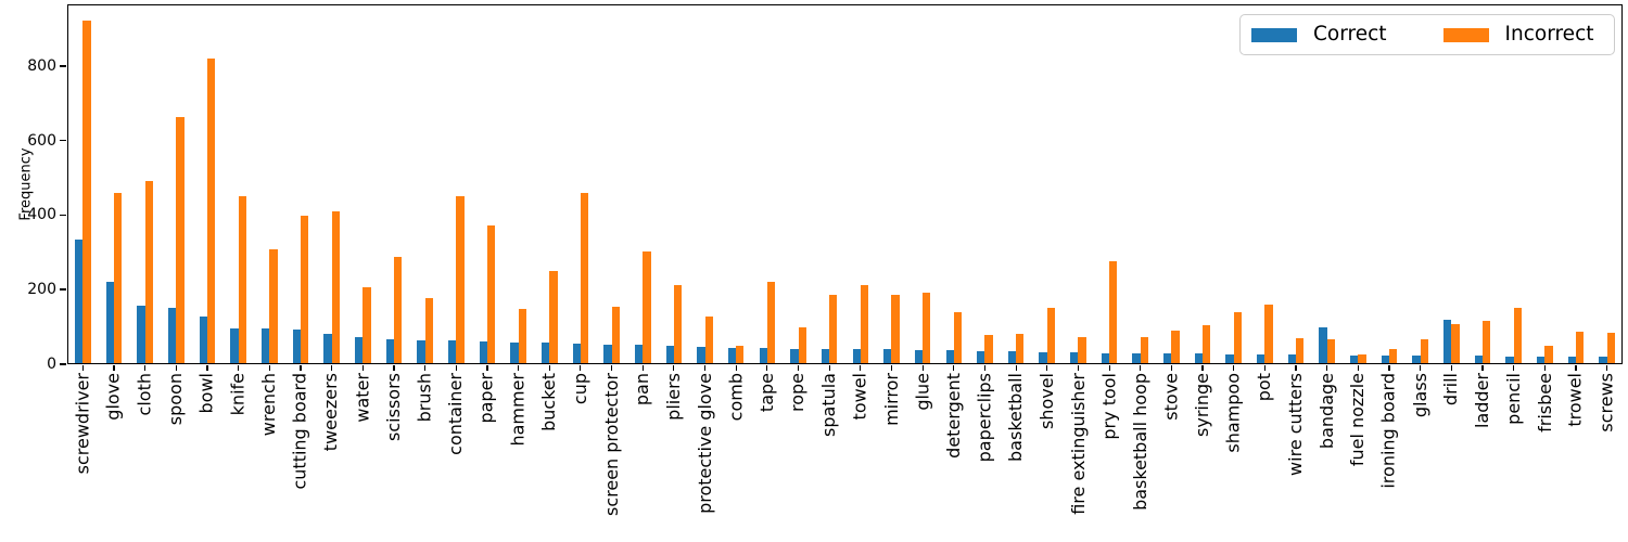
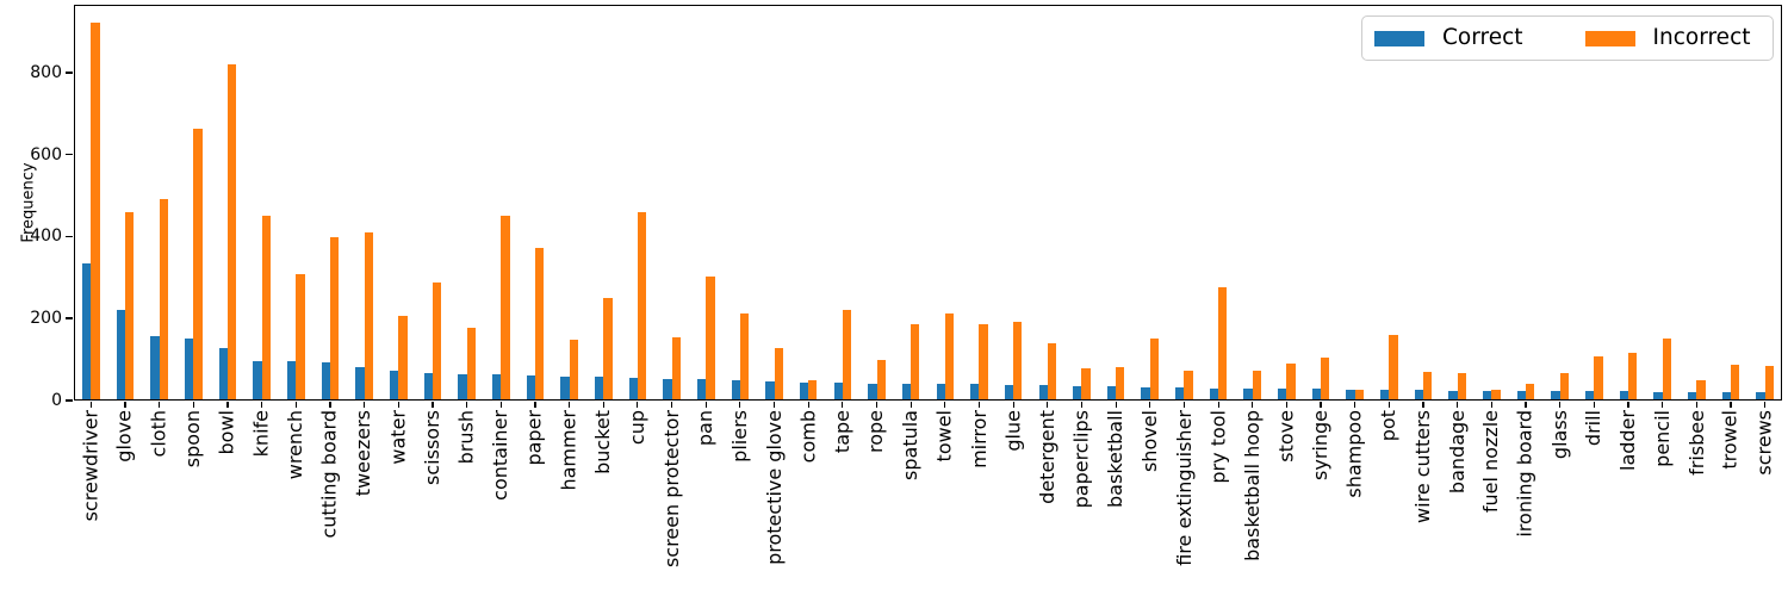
Incorrect/shampoo: 140 -> 20
Correct/bandage: 100 -> 20
Correct/drill: 120 -> 20
